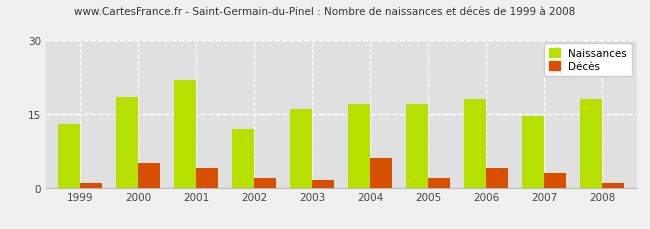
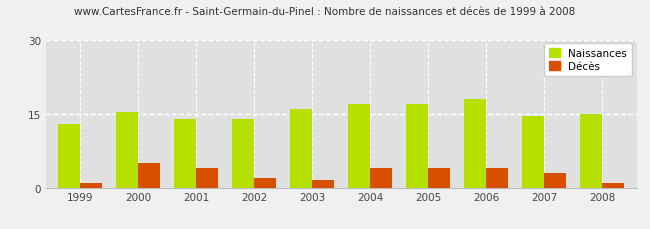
Naissances/2000: 18.5 -> 15.5
Naissances/2001: 22.0 -> 14.0
Naissances/2002: 12.0 -> 14.0
Décès/2004: 6.0 -> 4.0
Décès/2005: 2.0 -> 4.0
Naissances/2008: 18.0 -> 15.0
